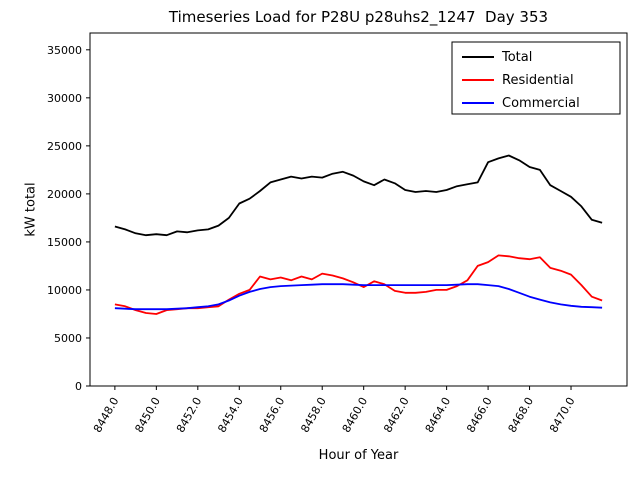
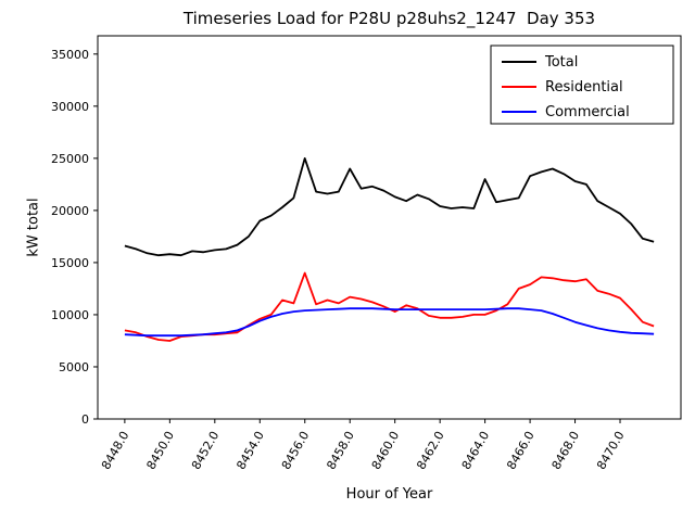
Total/8456.0: 22000 -> 25000
Residential/8456.0: 11000 -> 14000
Total/8458.0: 22000 -> 24000
Total/8464.0: 20000 -> 23000
